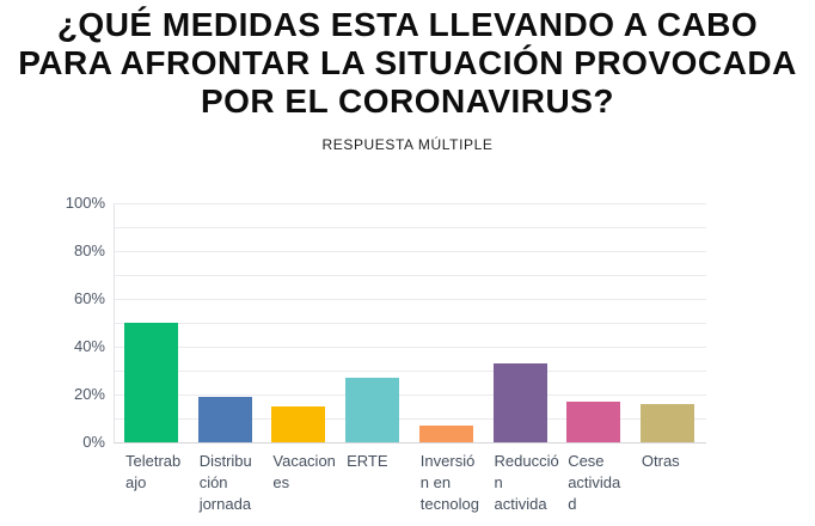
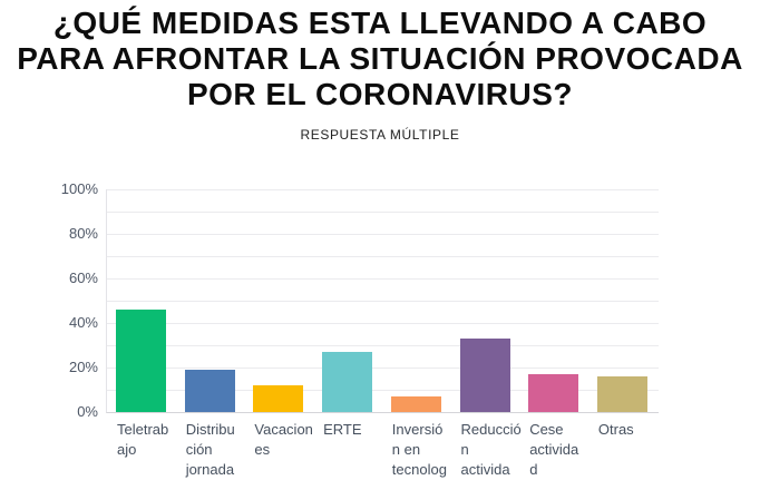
Teletrabajo: 50% -> 46%
Vacaciones: 15% -> 12%
